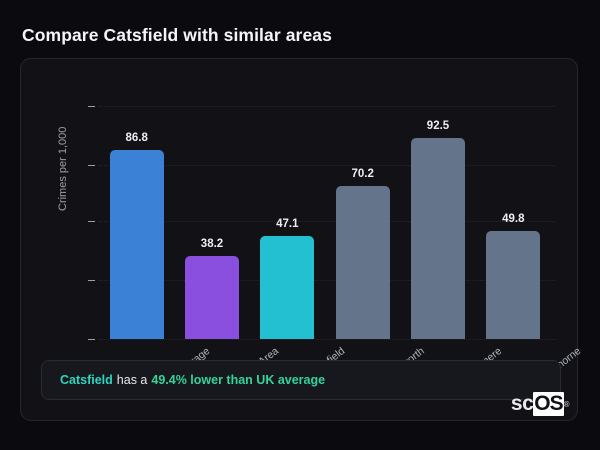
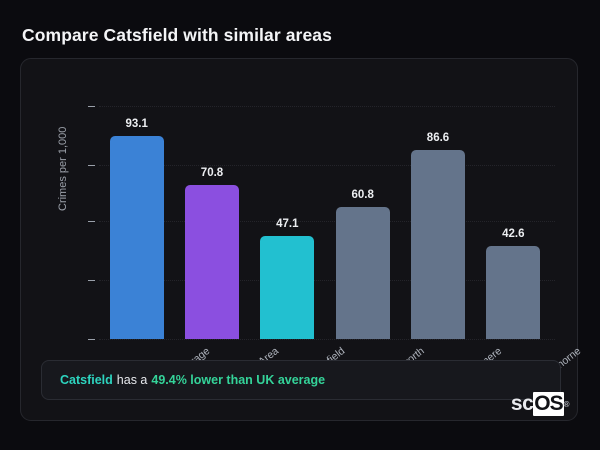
UK Average: 86.8 -> 93.1
Local Area: 38.2 -> 70.8
Bagworth: 70.2 -> 60.8
Grasmere: 92.5 -> 86.6
Cawthorne: 49.8 -> 42.6
